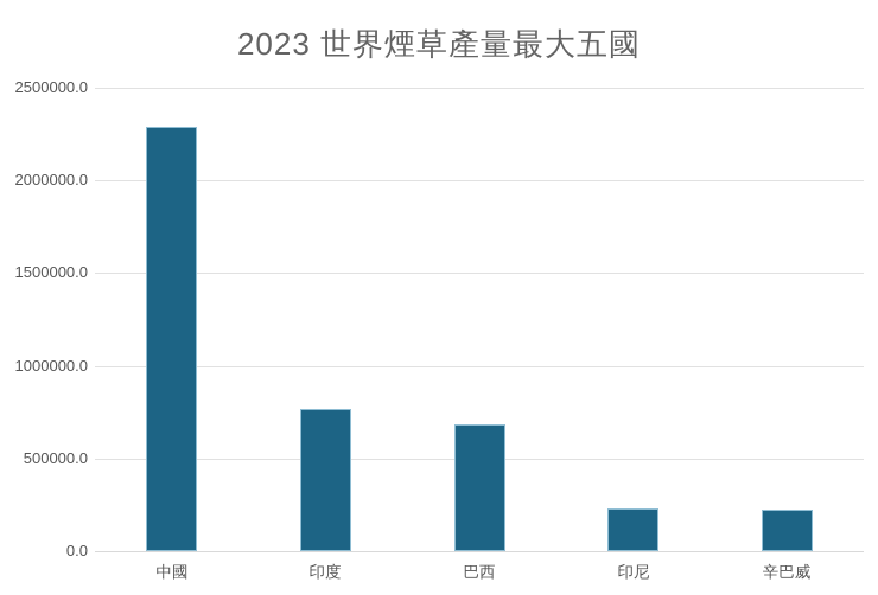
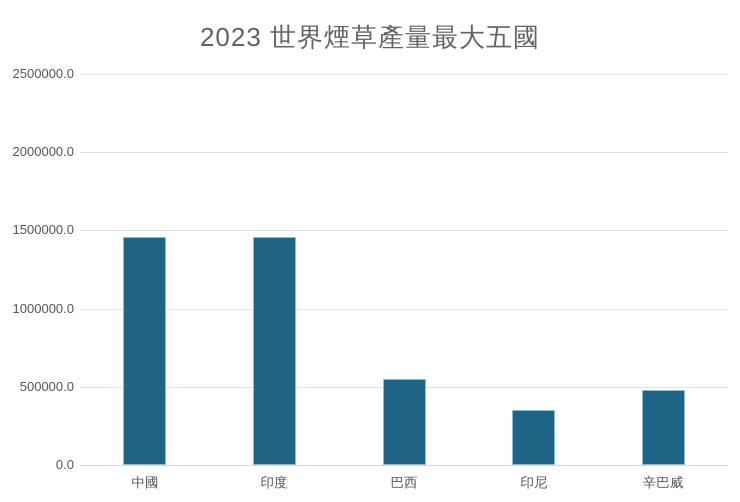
中國: 2290000 -> 1460000
印度: 770000 -> 1460000
巴西: 680000 -> 550000
印尼: 230000 -> 350000
辛巴威: 220000 -> 480000
